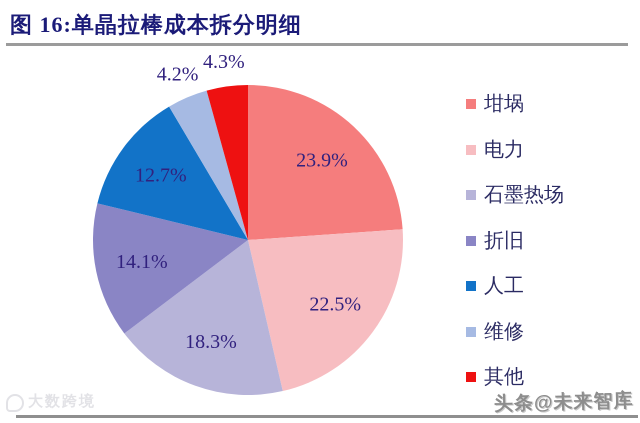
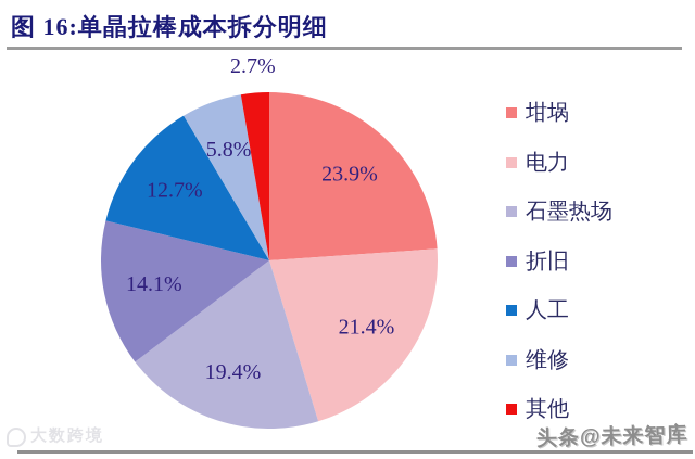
电力: 22.5% -> 21.4%
石墨热场: 18.3% -> 19.4%
维修: 4.2% -> 5.8%
其他: 4.3% -> 2.7%
